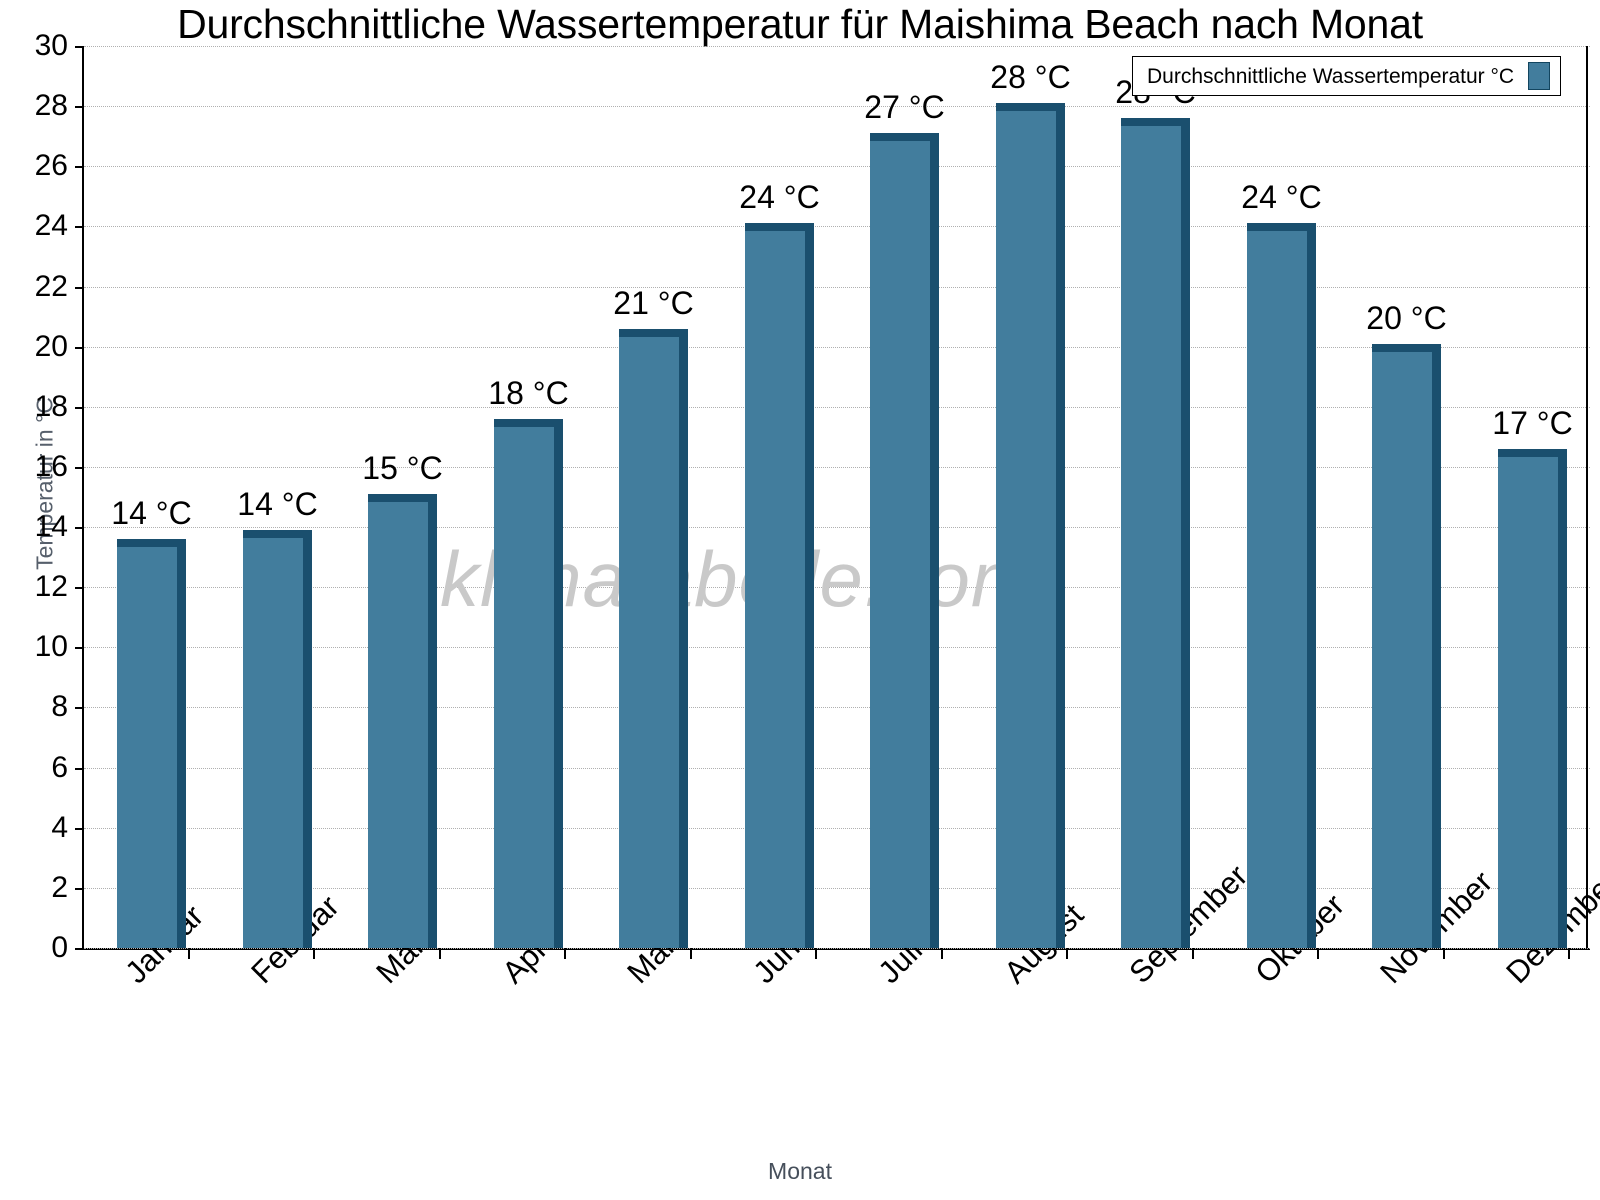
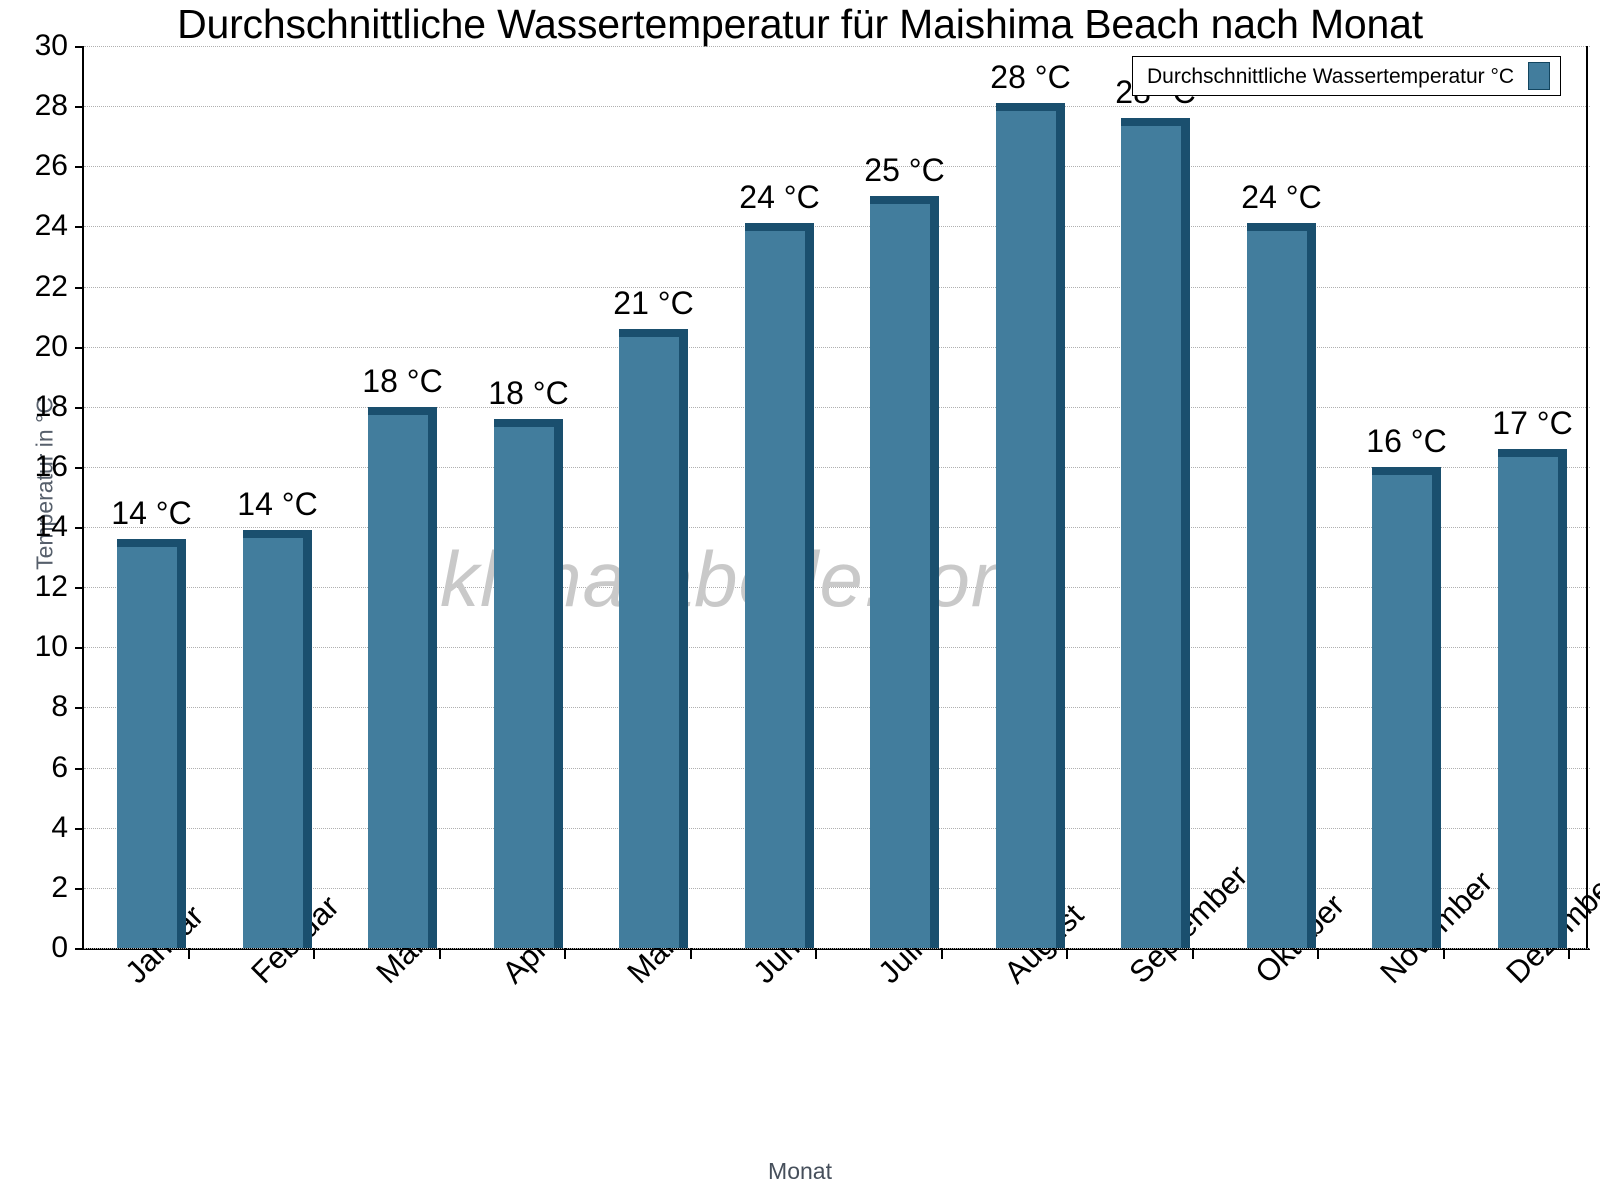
März: 15 -> 18
Juli: 27 -> 25
November: 20 -> 16
